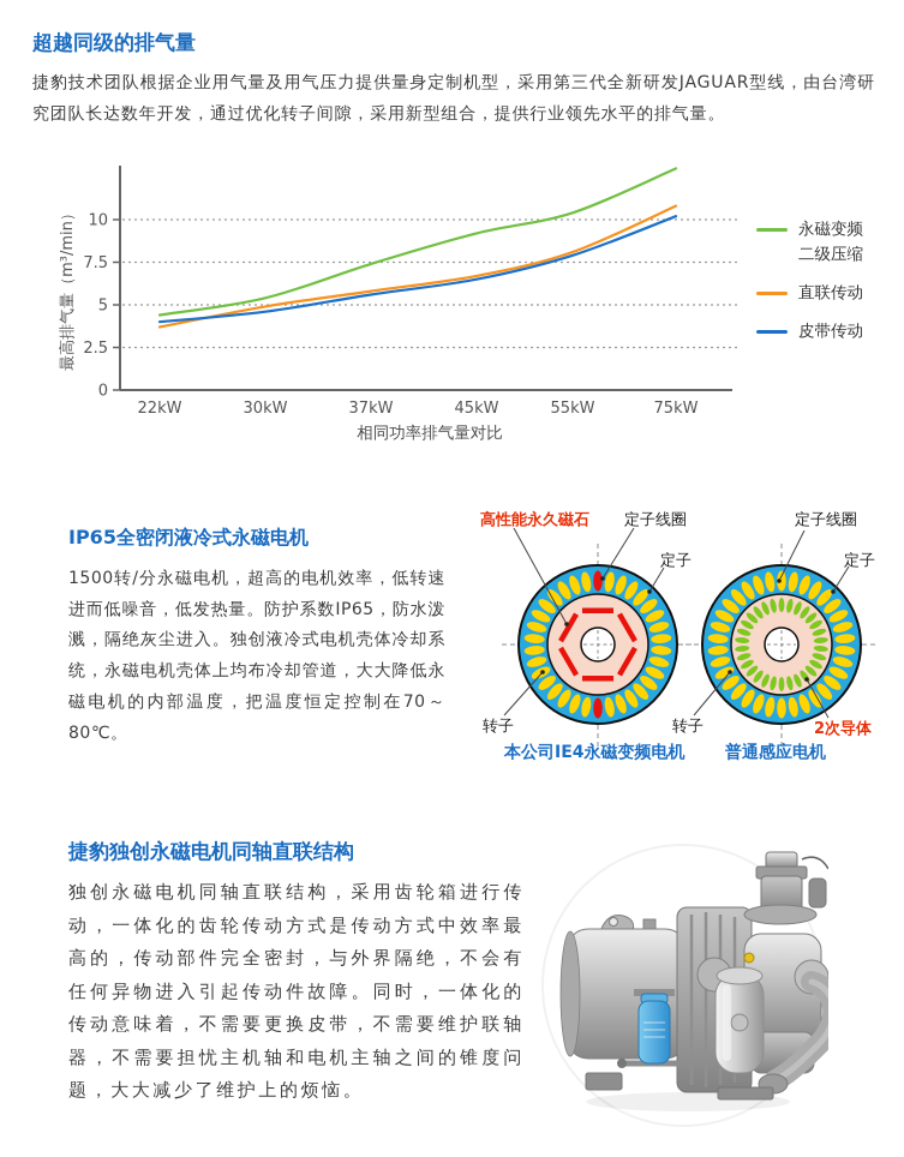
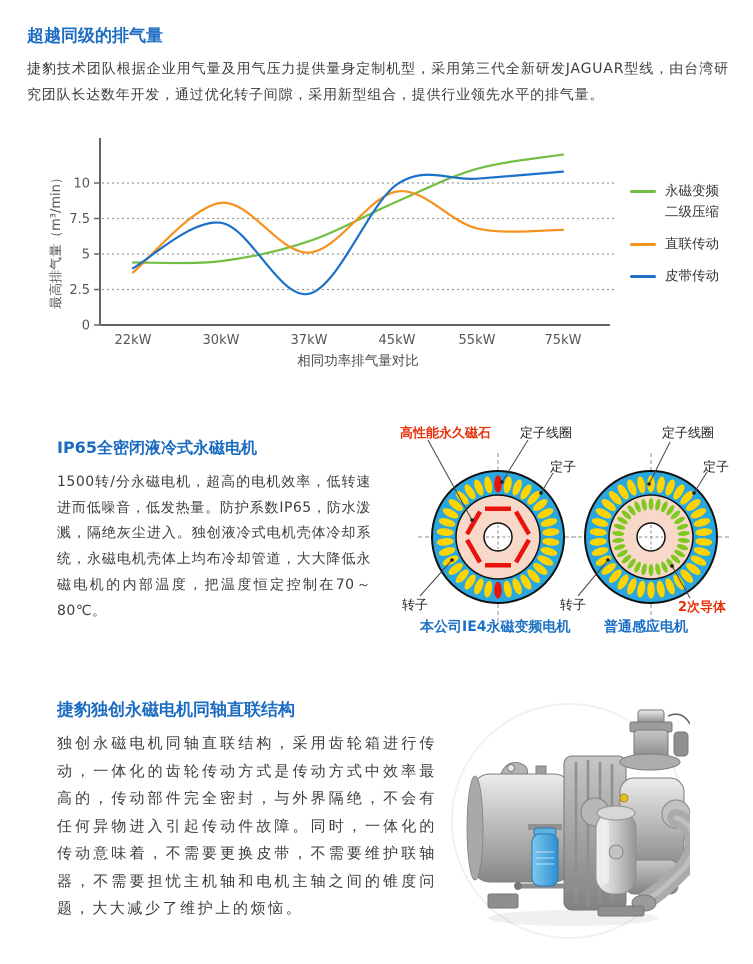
永磁变频二级压缩/30kW: 5.4 -> 4.5
直联传动/30kW: 4.9 -> 8.6
皮带传动/30kW: 4.6 -> 7.2
永磁变频二级压缩/37kW: 7.4 -> 5.9
直联传动/37kW: 5.8 -> 5.1
皮带传动/37kW: 5.6 -> 2.2
永磁变频二级压缩/45kW: 9.2 -> 8.7
直联传动/45kW: 6.7 -> 9.4
皮带传动/45kW: 6.5 -> 9.9
永磁变频二级压缩/55kW: 10.4 -> 11.0
直联传动/55kW: 8.1 -> 6.8
皮带传动/55kW: 7.9 -> 10.3
永磁变频二级压缩/75kW: 13.0 -> 12.0
直联传动/75kW: 10.8 -> 6.7
皮带传动/75kW: 10.2 -> 10.8
